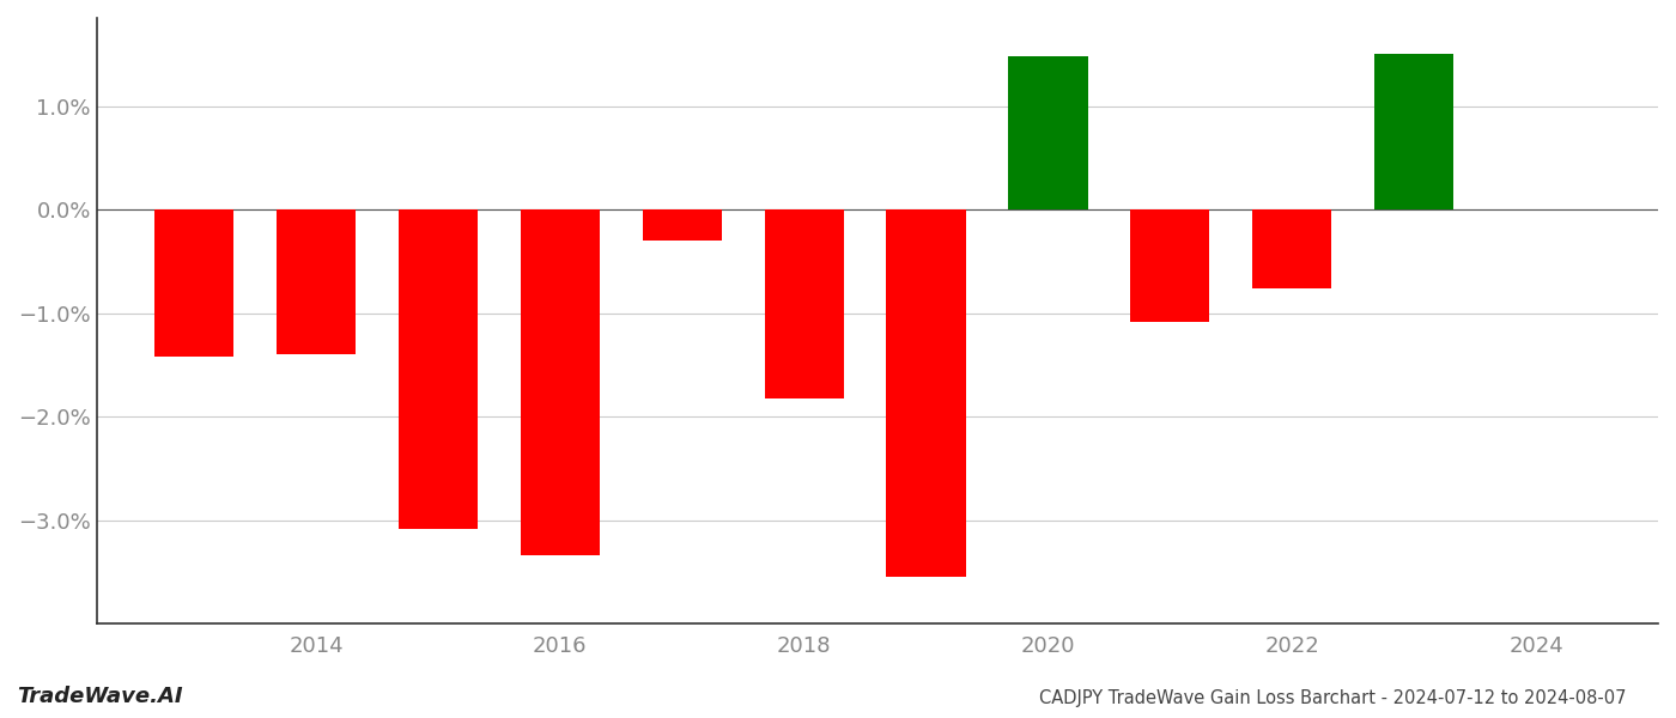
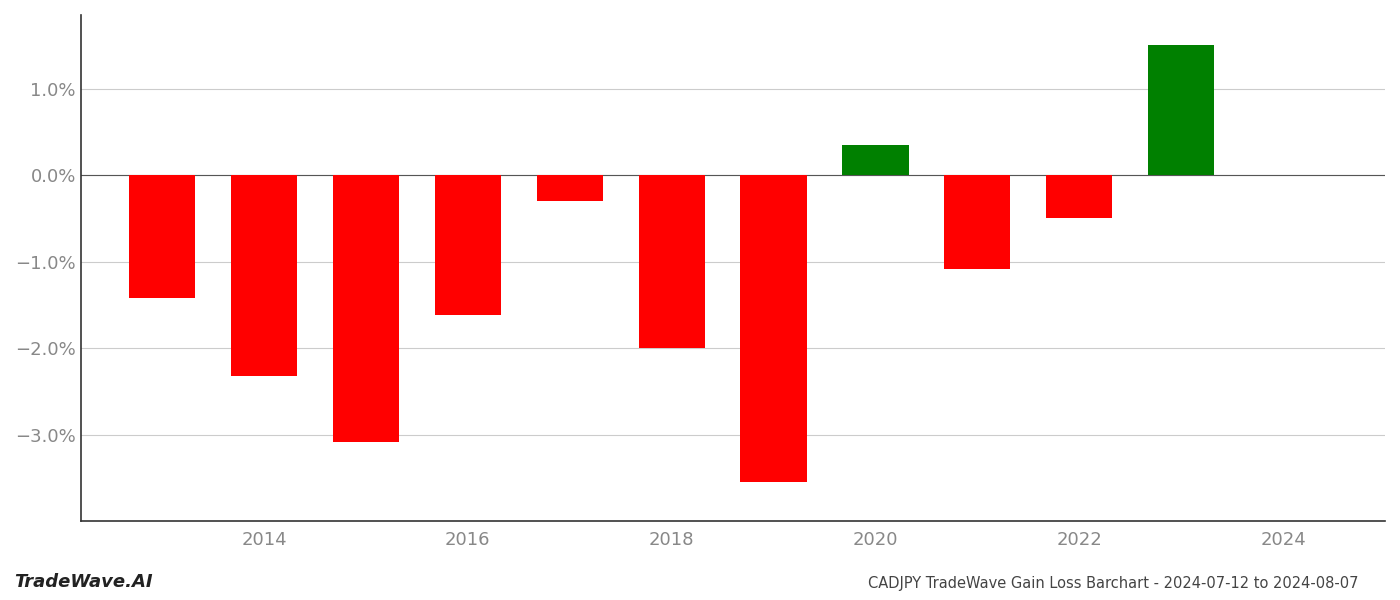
2014: -1.40% -> -2.32%
2016: -3.34% -> -1.62%
2018: -1.82% -> -2.00%
2020: 1.48% -> 0.35%
2022: -0.76% -> -0.50%
